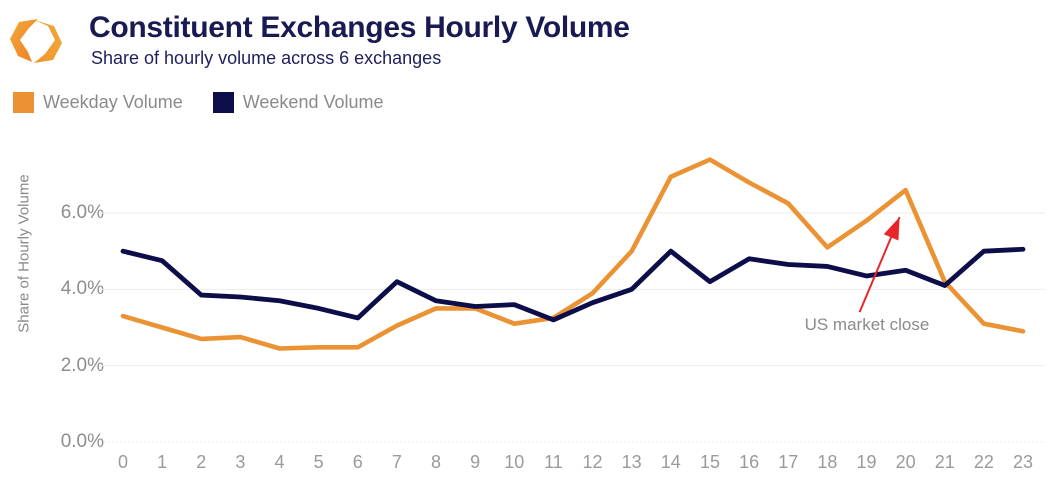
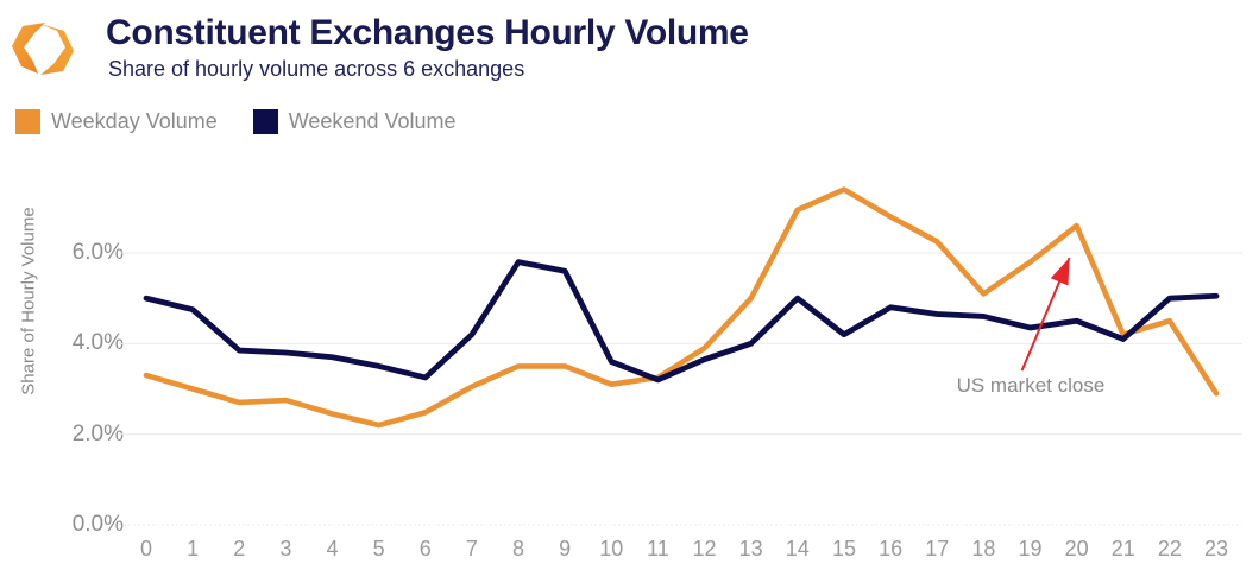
Weekday Volume/5: 2.5% -> 2.2%
Weekend Volume/8: 3.7% -> 5.8%
Weekend Volume/9: 3.5% -> 5.6%
Weekday Volume/22: 3.1% -> 4.5%
